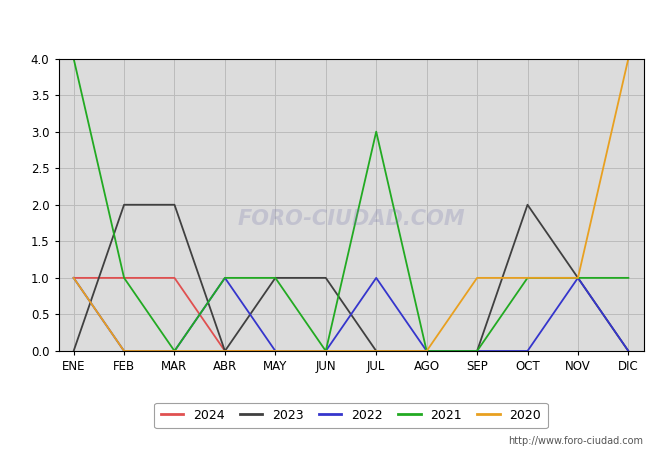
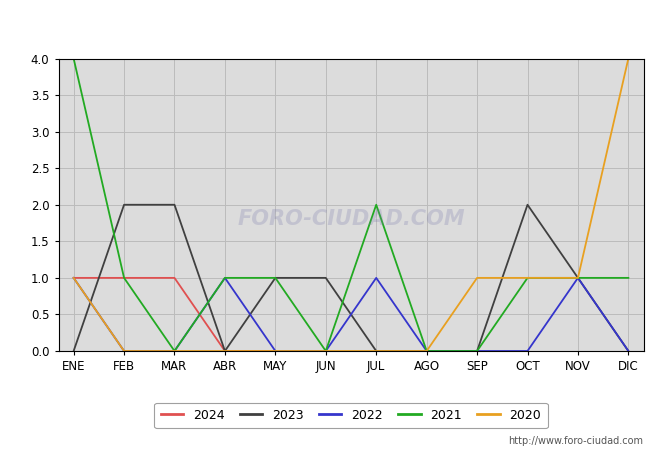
2021/JUL: 3 -> 2
